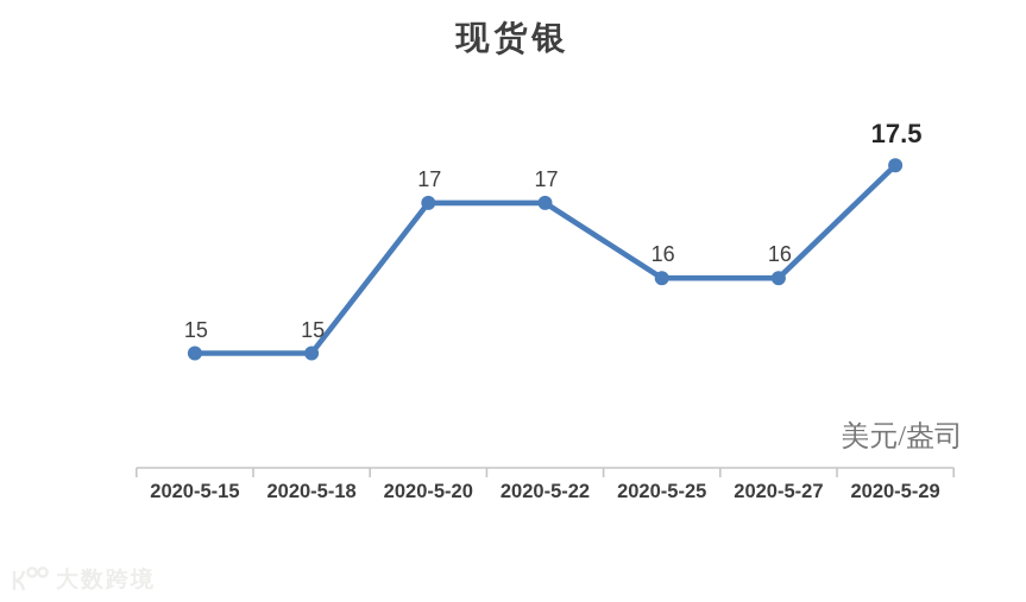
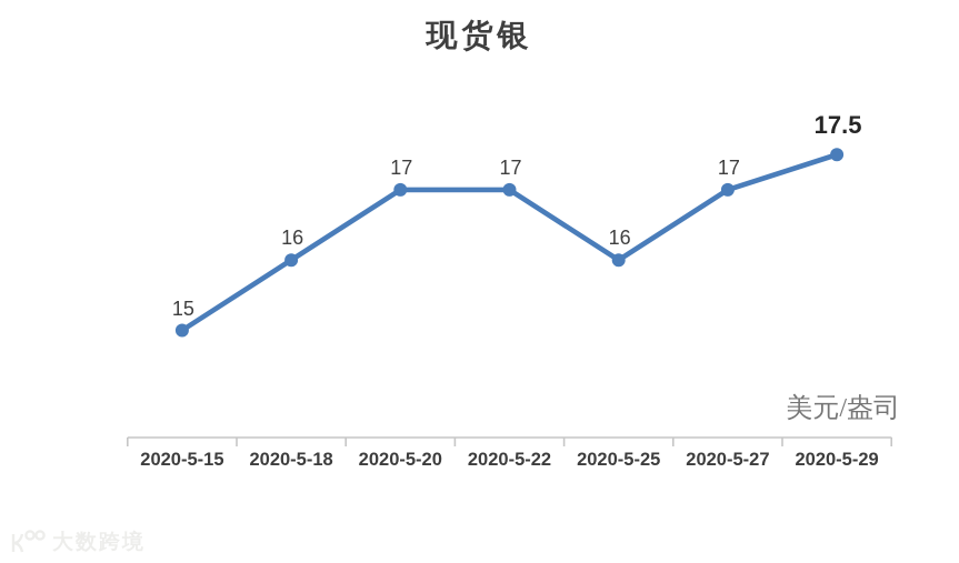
2020-5-18: 15 -> 16
2020-5-27: 16 -> 17
